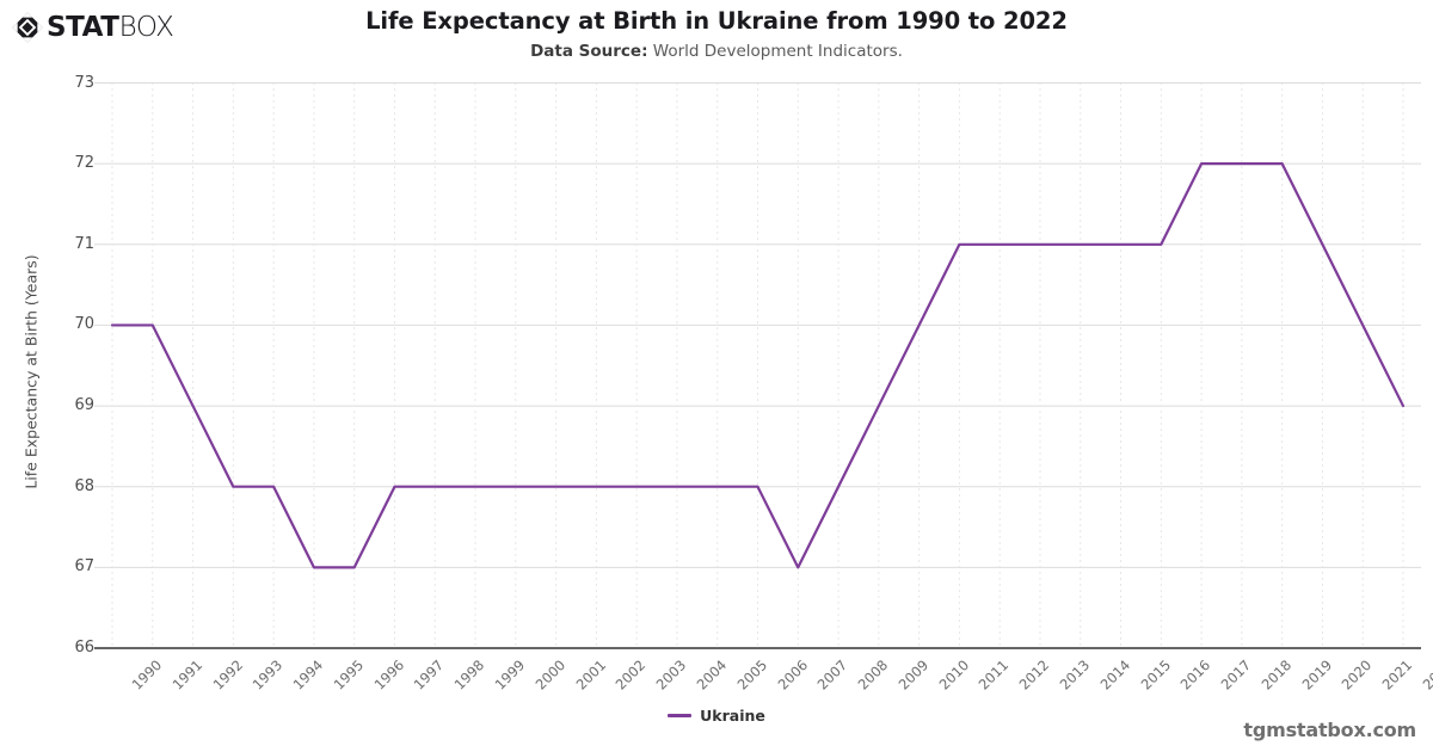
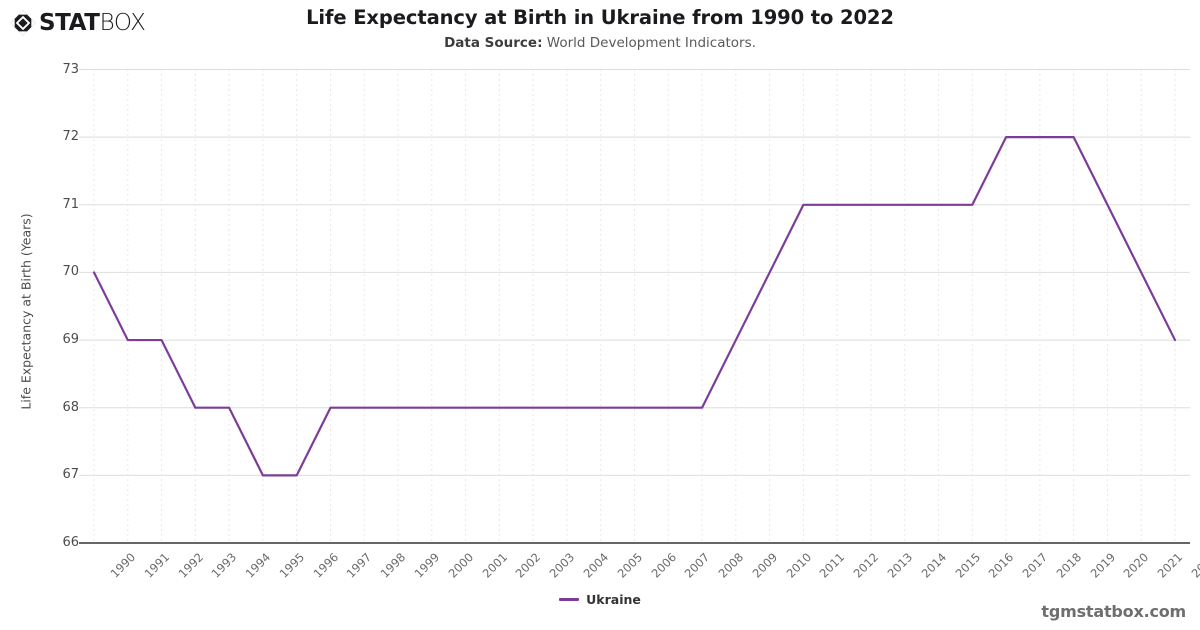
1991: 70 -> 69
2007: 67 -> 68
